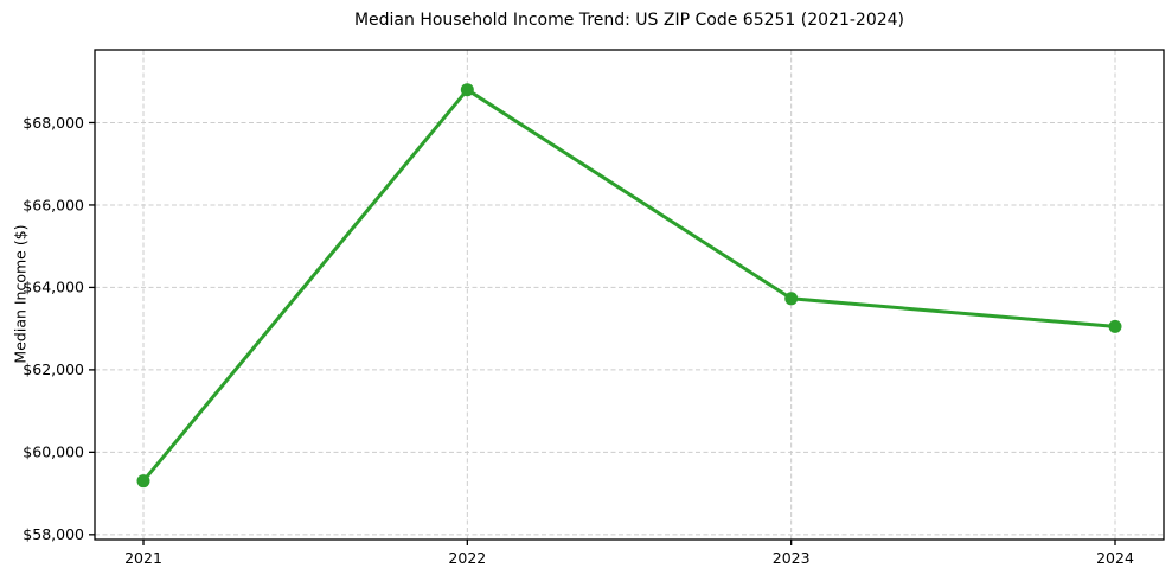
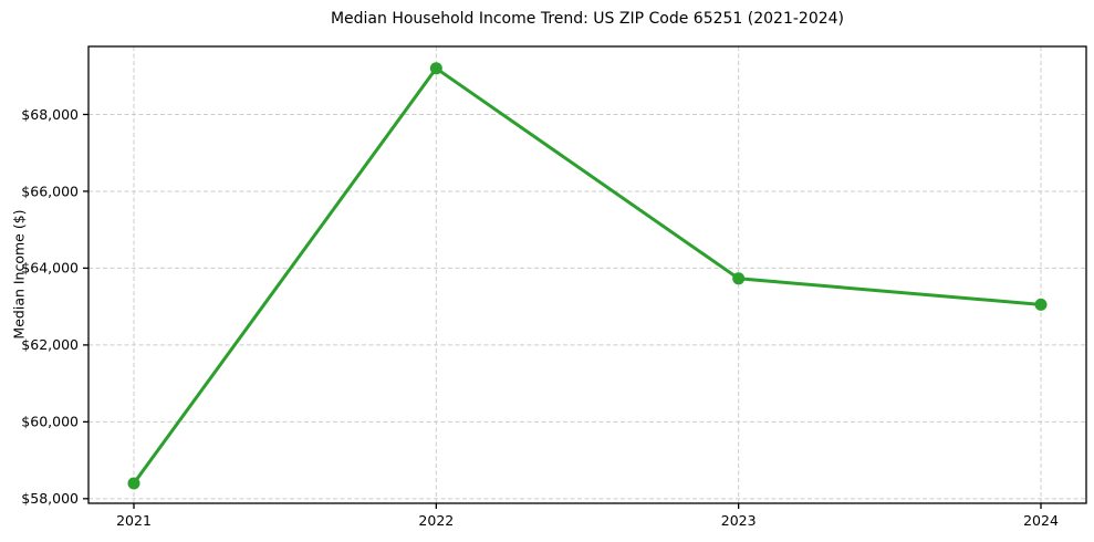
2021: $59300 -> $58400
2022: $68800 -> $69200
